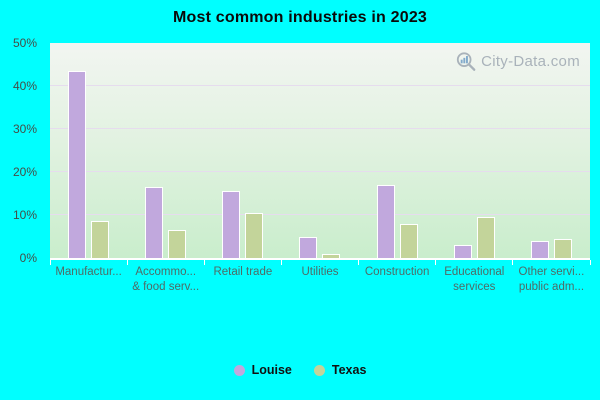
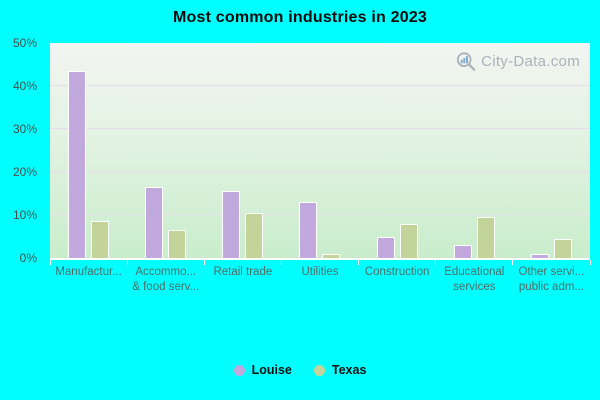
Louise/Utilities: 5% -> 13%
Louise/Construction: 17% -> 5%
Louise/Other servi... public adm...: 4% -> 1%
